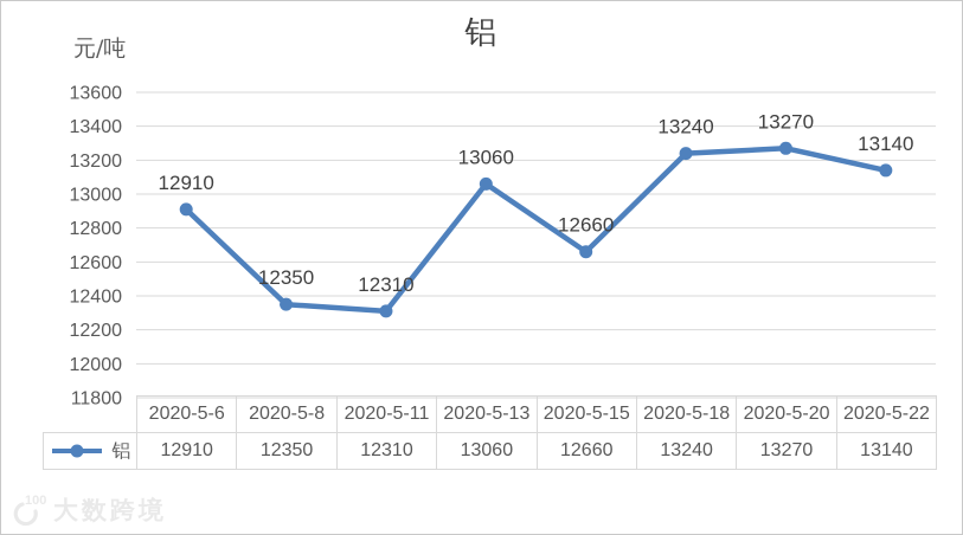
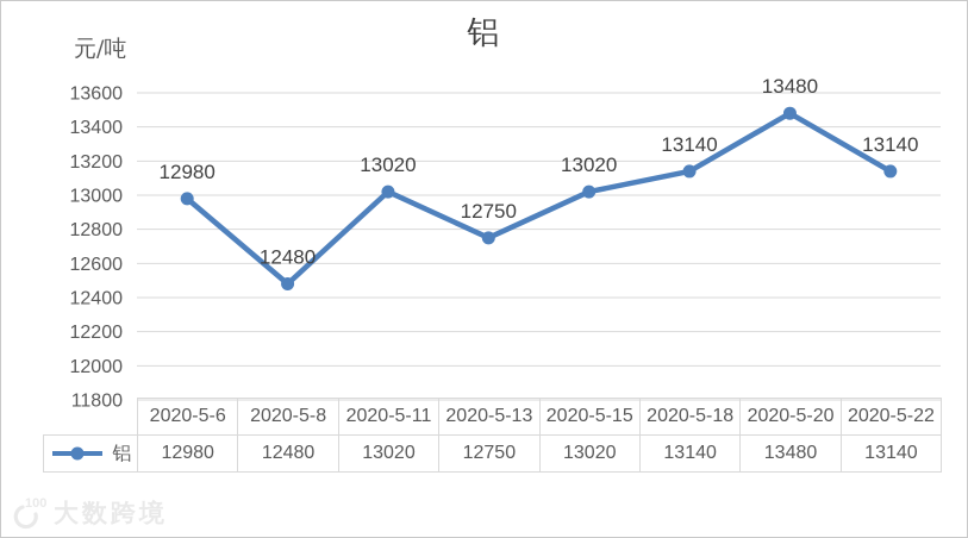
2020-5-6: 12910 -> 12980
2020-5-8: 12350 -> 12480
2020-5-11: 12310 -> 13020
2020-5-13: 13060 -> 12750
2020-5-15: 12660 -> 13020
2020-5-18: 13240 -> 13140
2020-5-20: 13270 -> 13480
